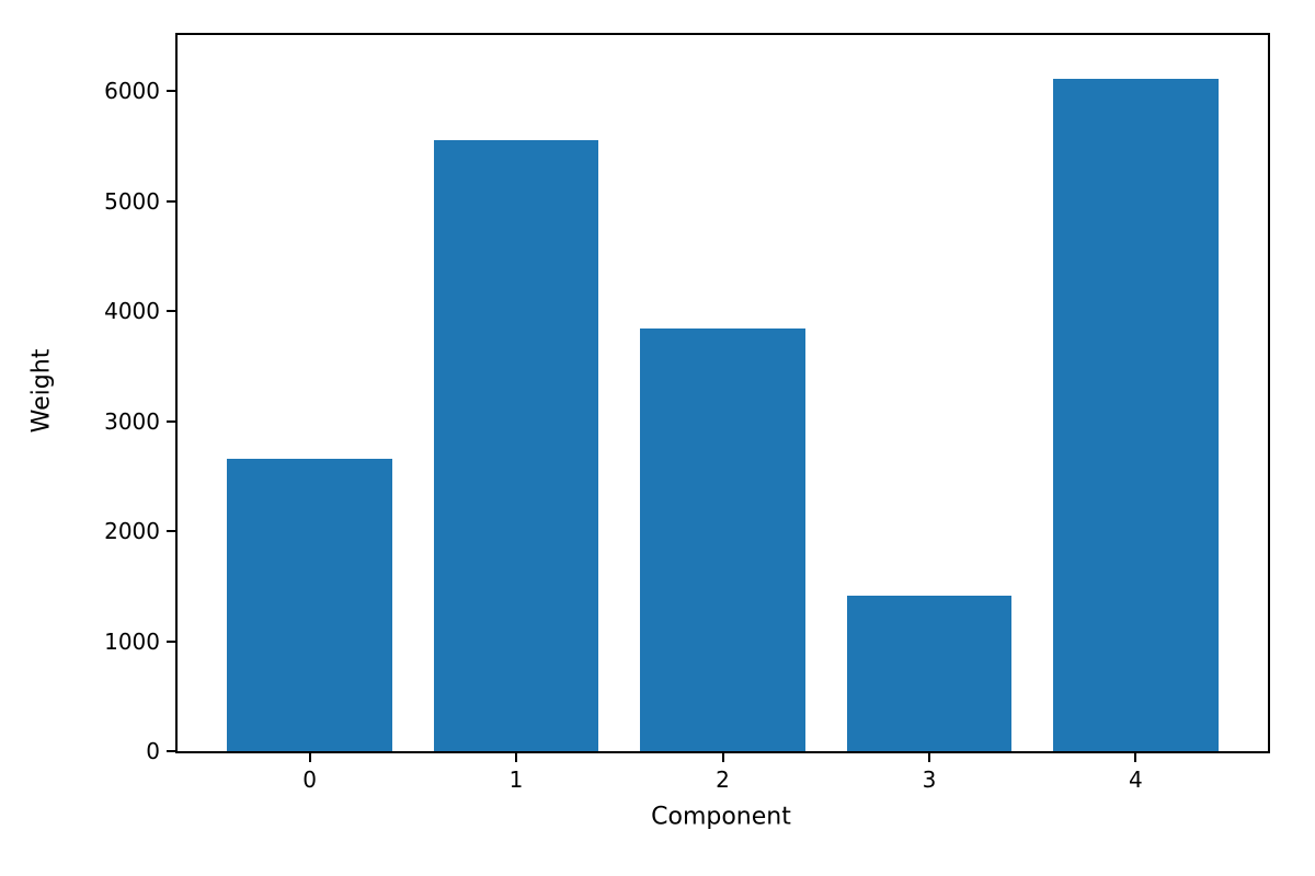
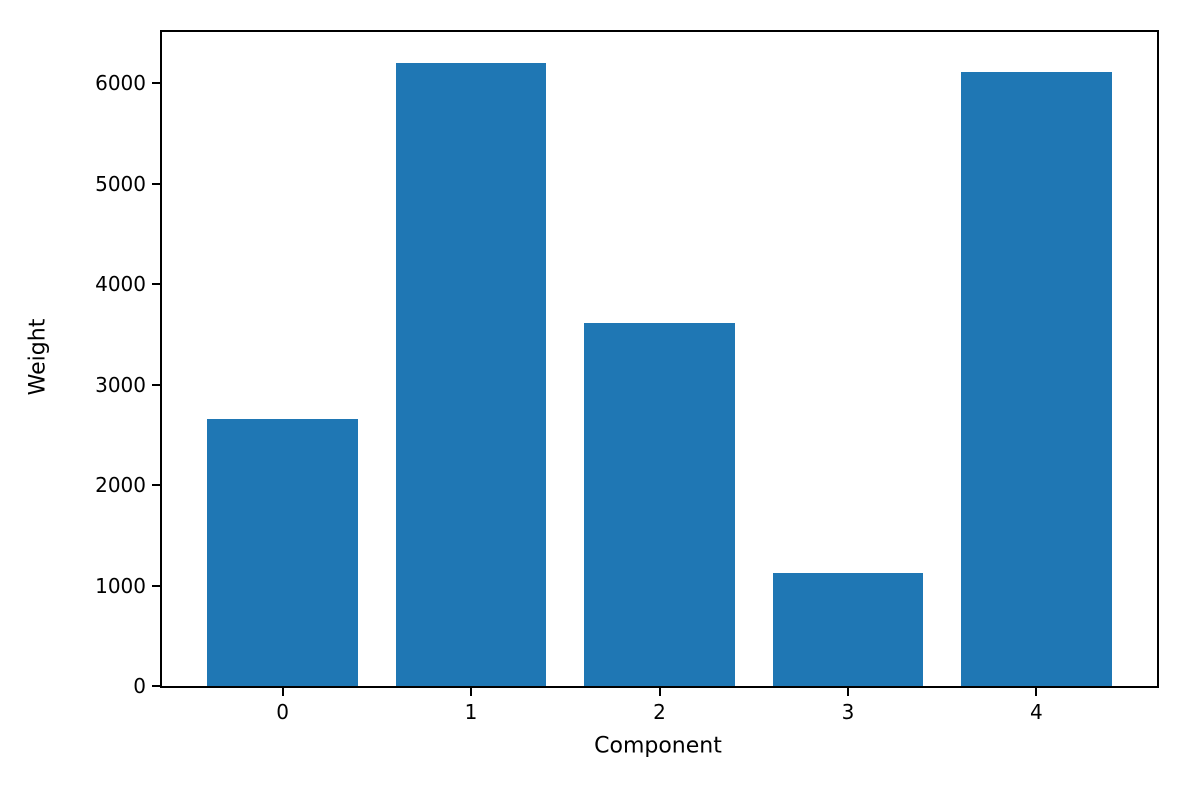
1: 5550 -> 6200
2: 3840 -> 3610
3: 1410 -> 1120
